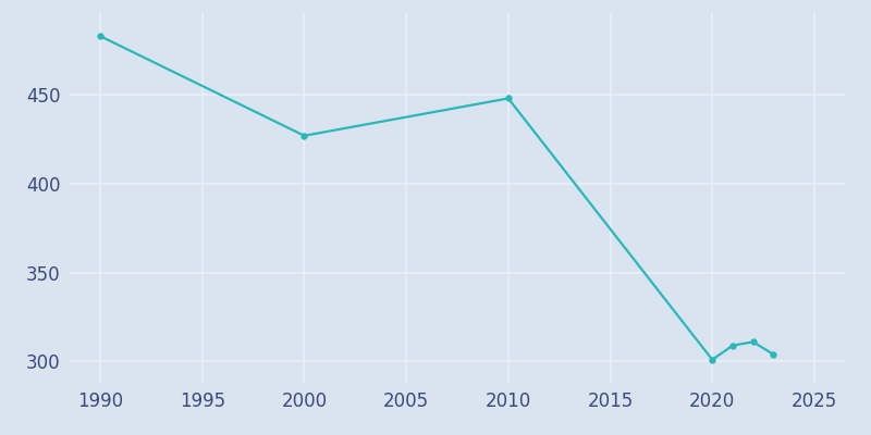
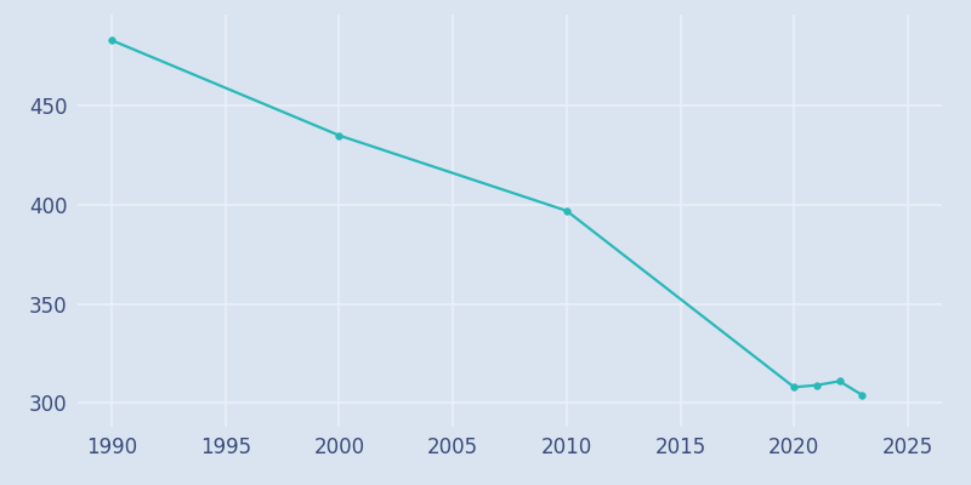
2000: 427 -> 435
2010: 448 -> 397
2020: 301 -> 308
